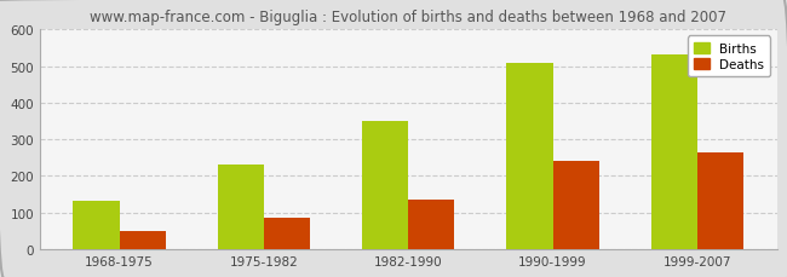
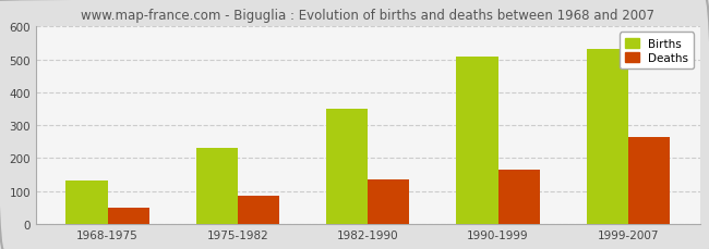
Deaths/1990-1999: 240 -> 165
